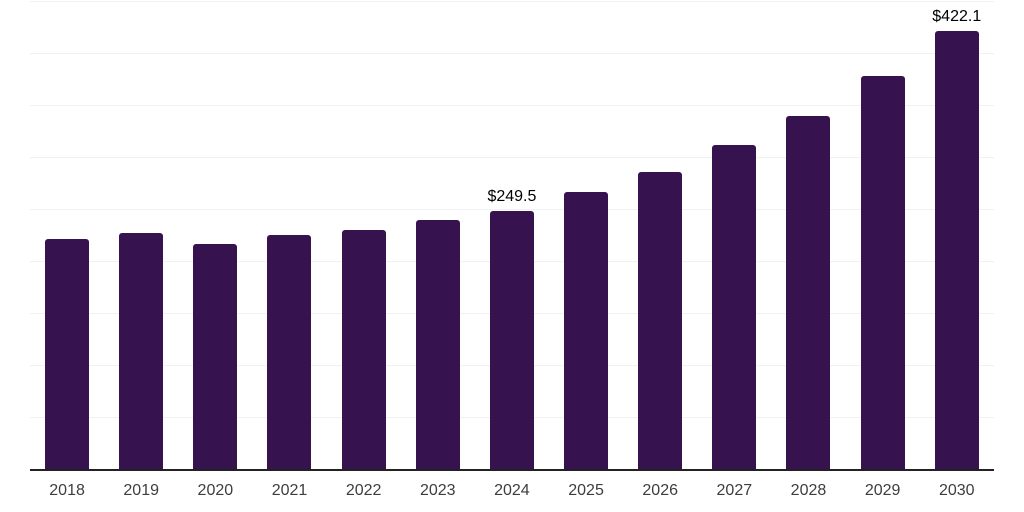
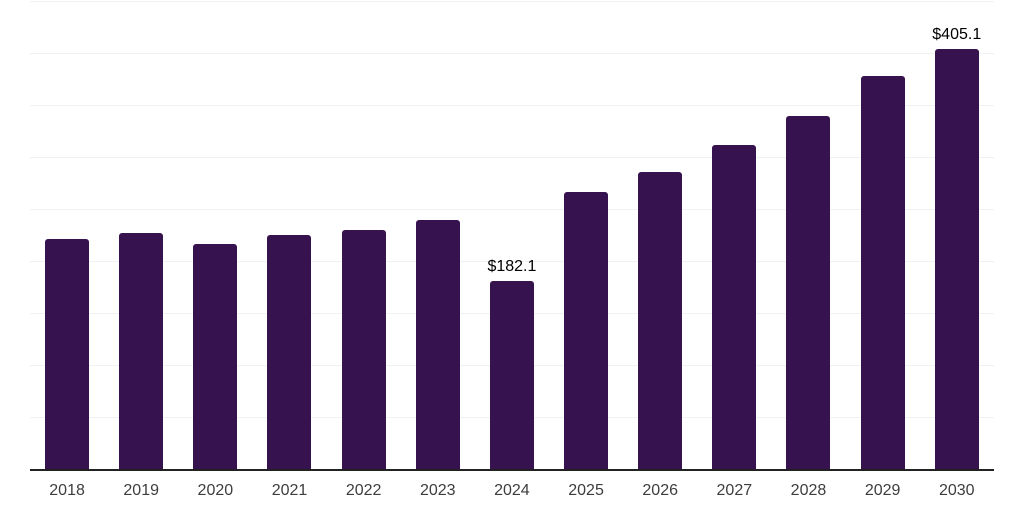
2024: $249.5 -> $182.1
2030: $422.1 -> $405.1
